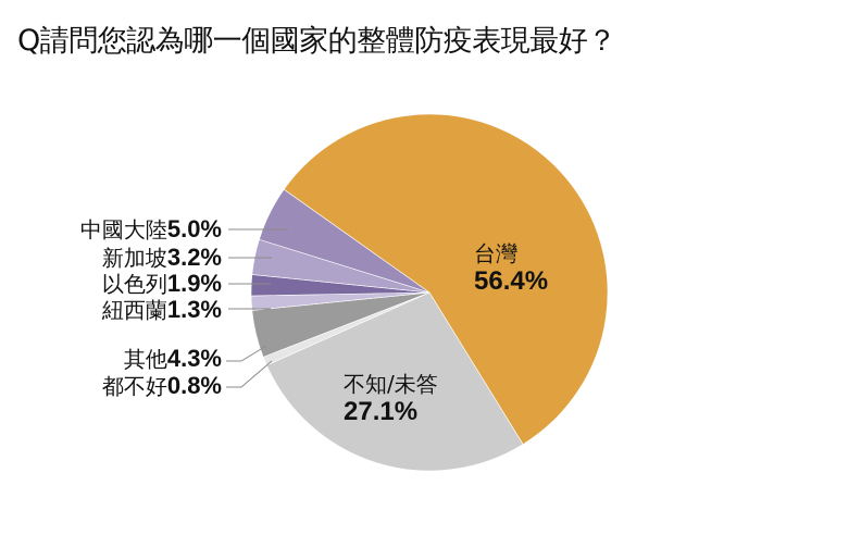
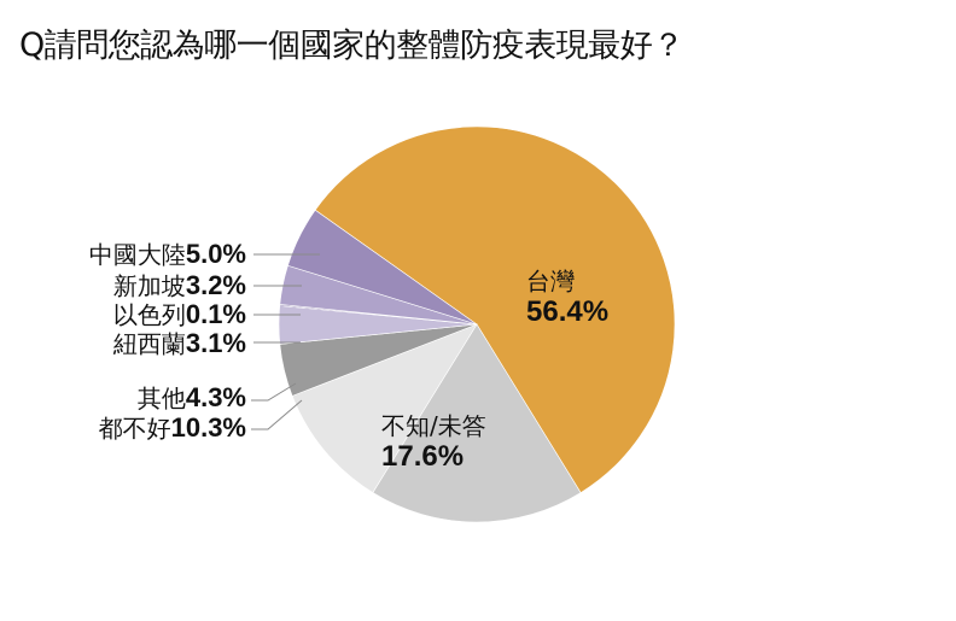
不知/未答: 27.1% -> 17.6%
都不好: 0.8% -> 10.3%
紐西蘭: 1.3% -> 3.1%
以色列: 1.9% -> 0.1%
